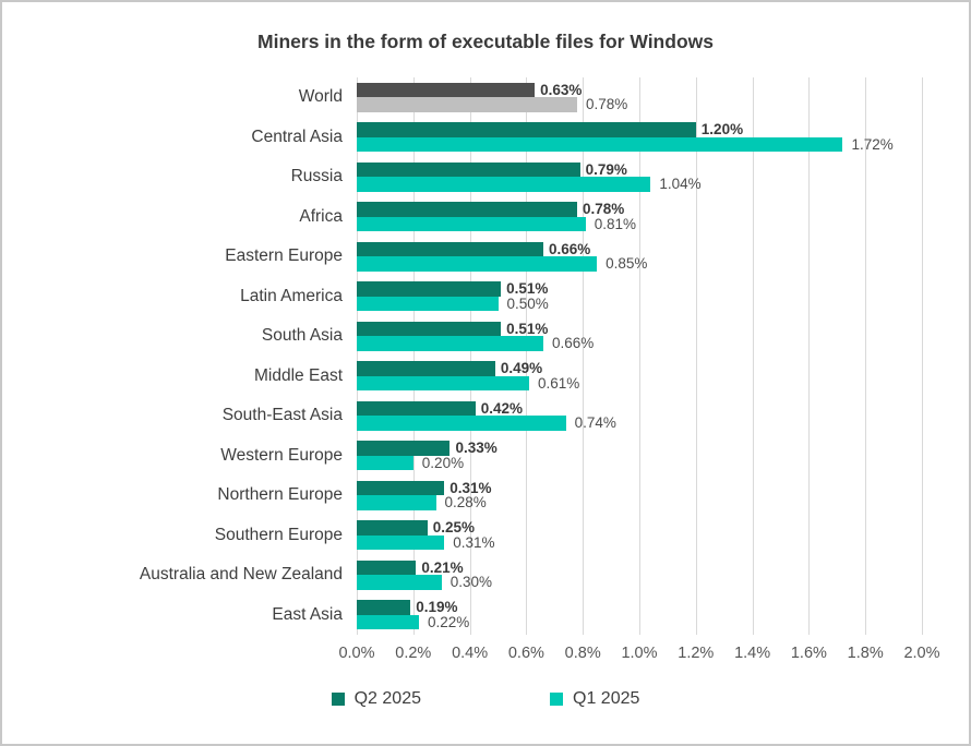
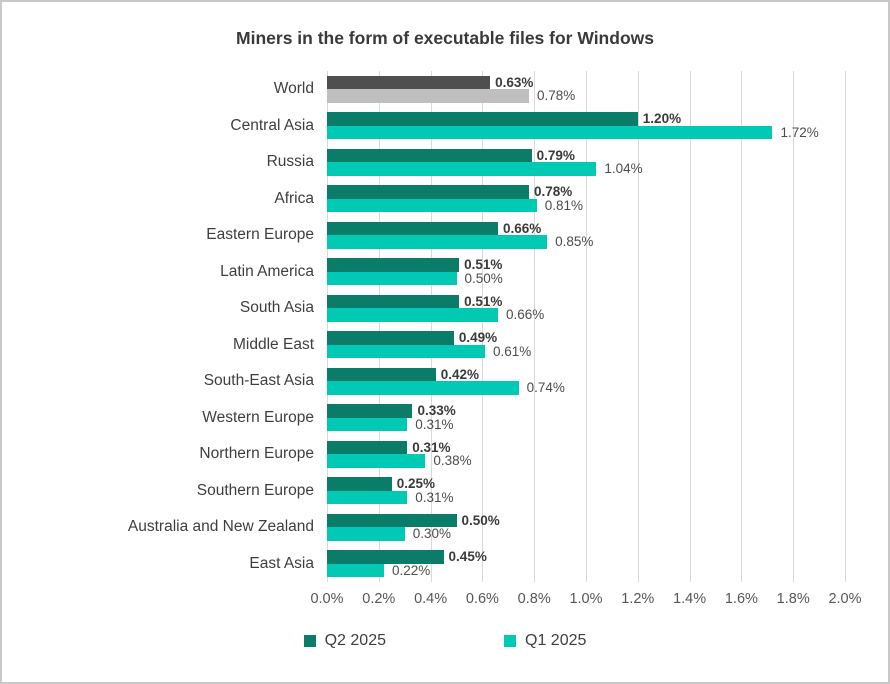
Q1 2025/Western Europe: 0.20% -> 0.31%
Q1 2025/Northern Europe: 0.28% -> 0.38%
Q2 2025/Australia and New Zealand: 0.21% -> 0.50%
Q2 2025/East Asia: 0.19% -> 0.45%
